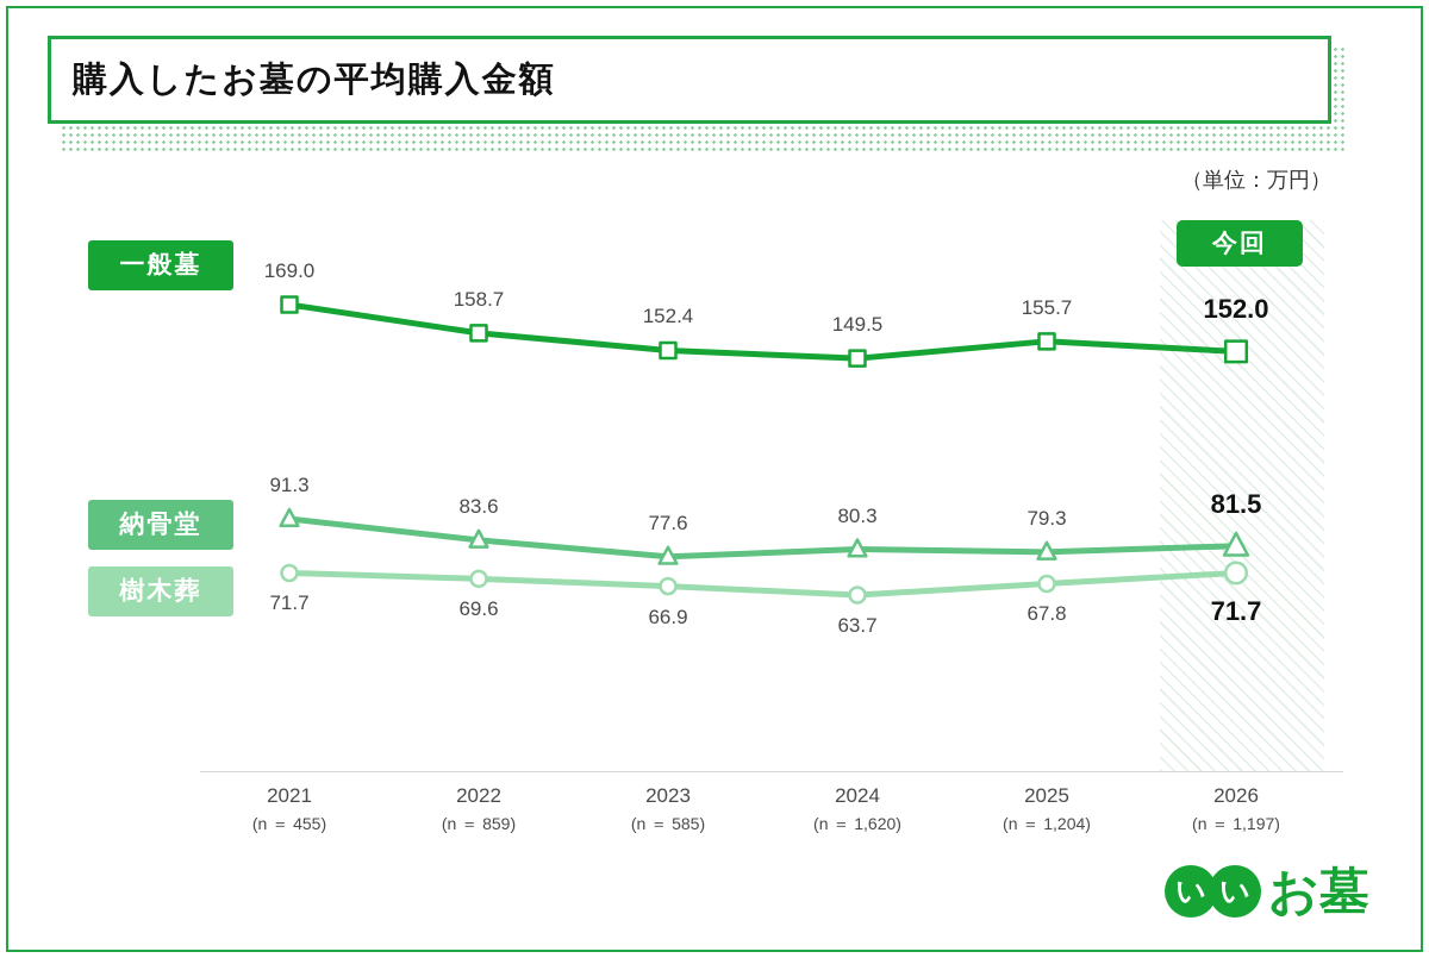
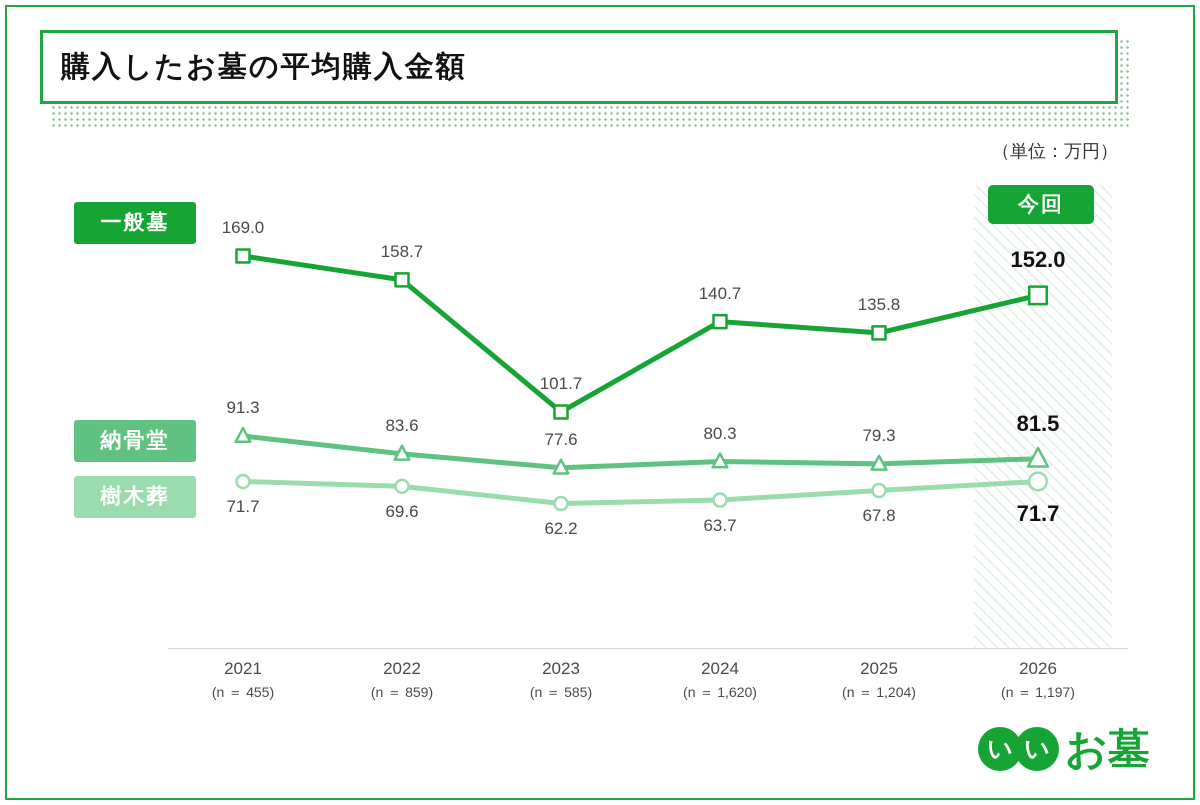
一般墓/2023: 152.4 -> 101.7
樹木葬/2023: 66.9 -> 62.2
一般墓/2024: 149.5 -> 140.7
一般墓/2025: 155.7 -> 135.8
